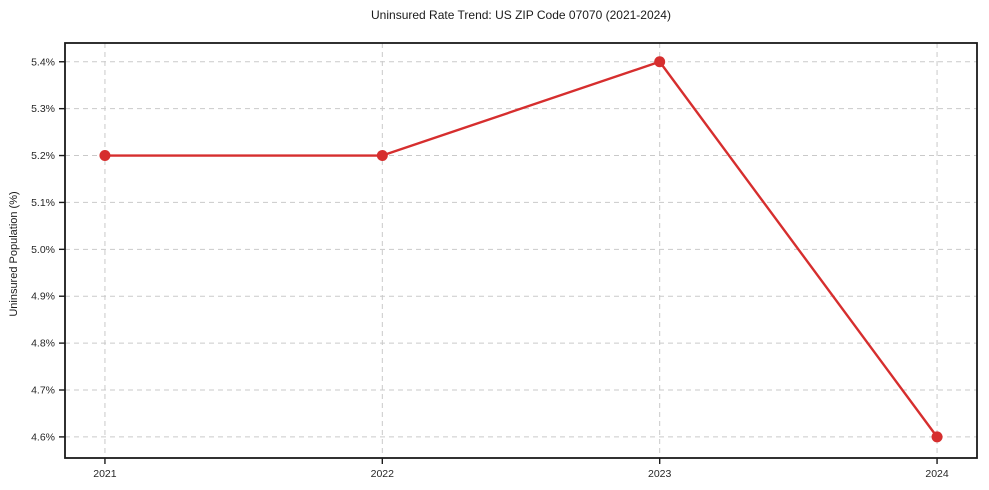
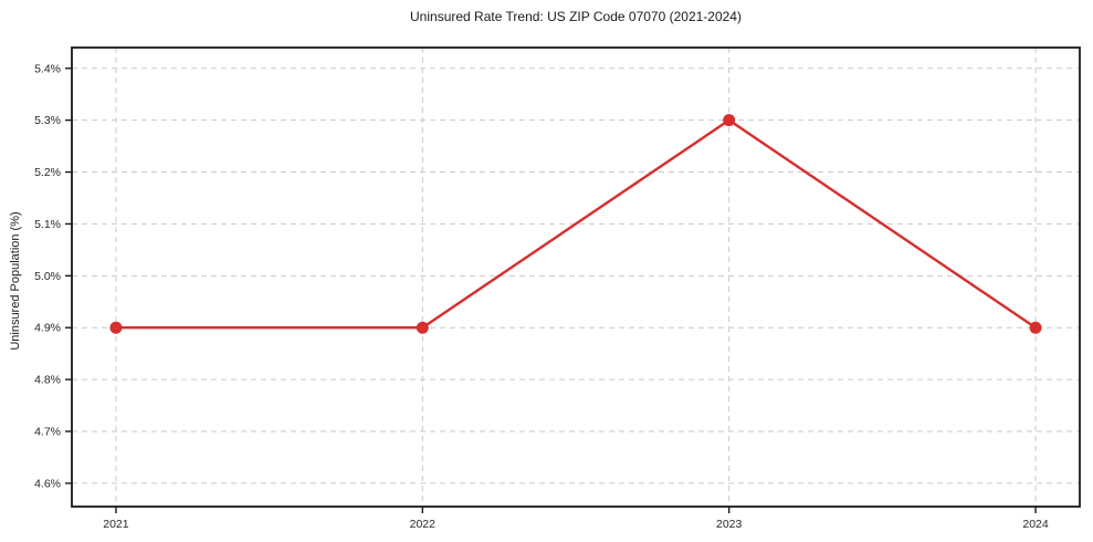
2021: 5.2% -> 4.9%
2022: 5.2% -> 4.9%
2023: 5.4% -> 5.3%
2024: 4.6% -> 4.9%
